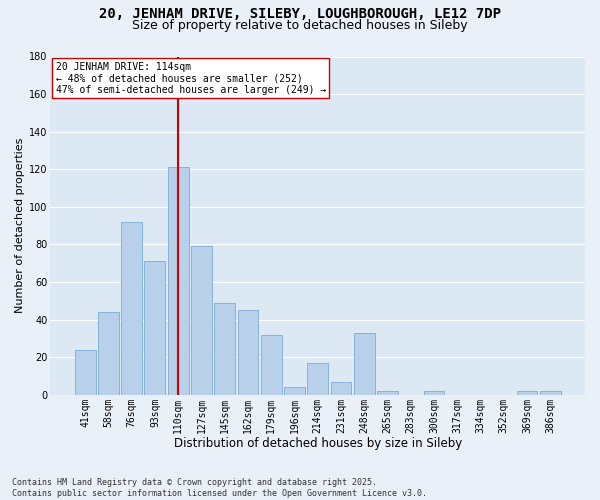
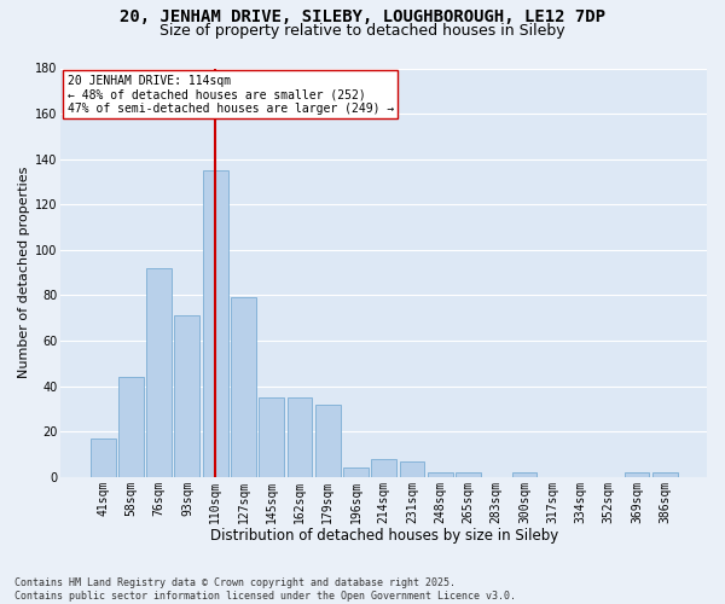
41sqm: 24 -> 17
110sqm: 121 -> 135
145sqm: 49 -> 35
162sqm: 45 -> 35
214sqm: 17 -> 8
248sqm: 33 -> 2
